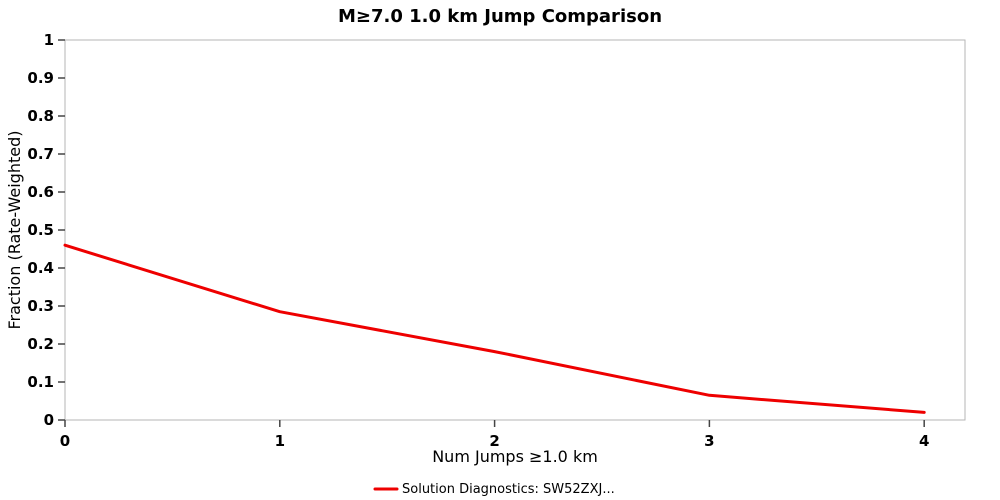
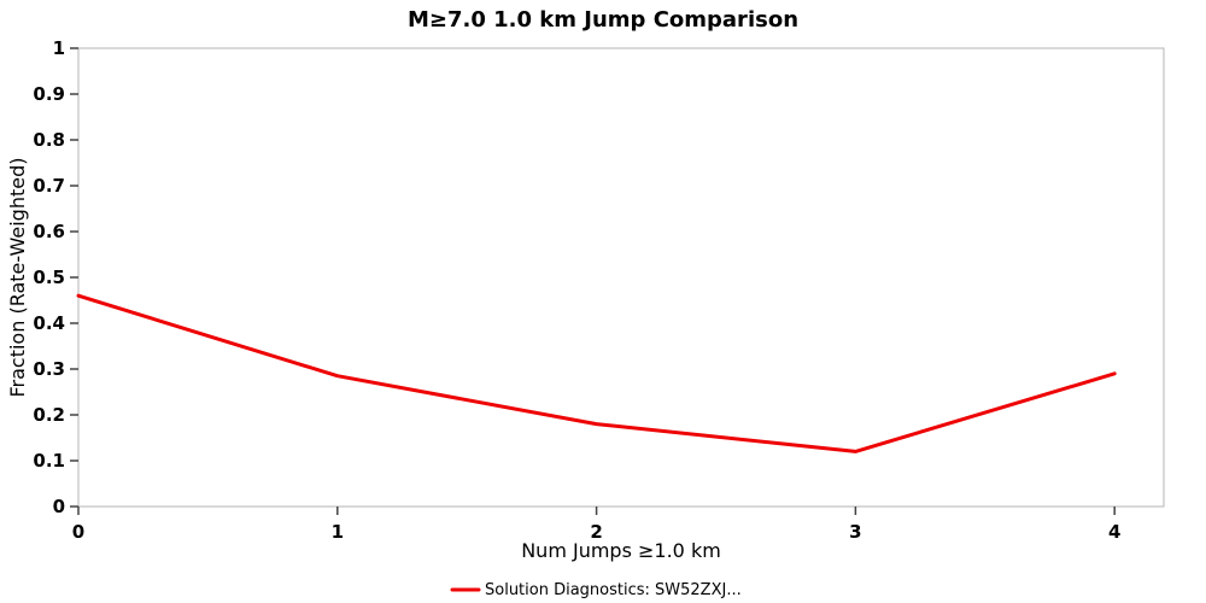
3: 0.07 -> 0.12
4: 0.02 -> 0.29
